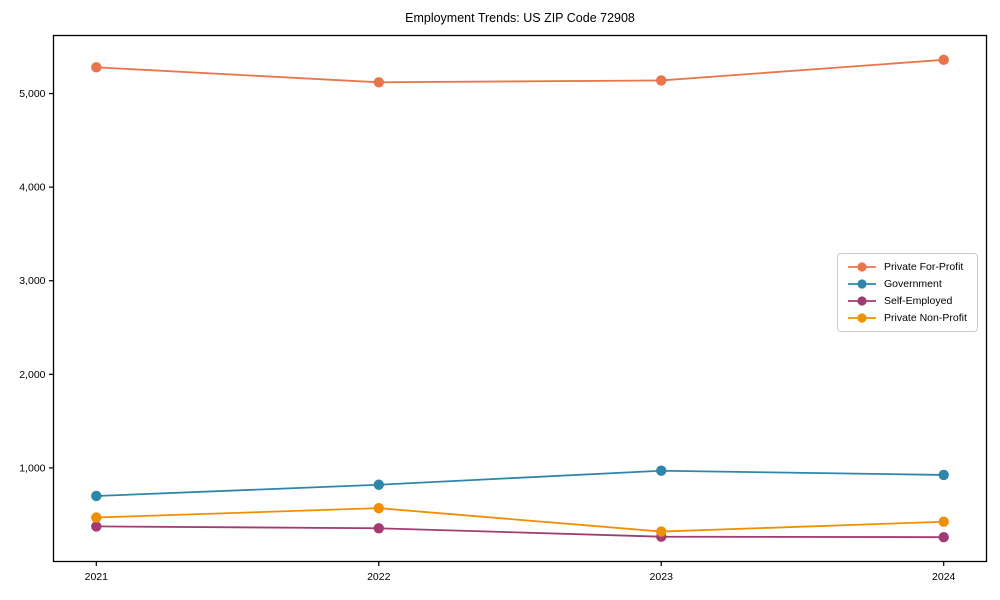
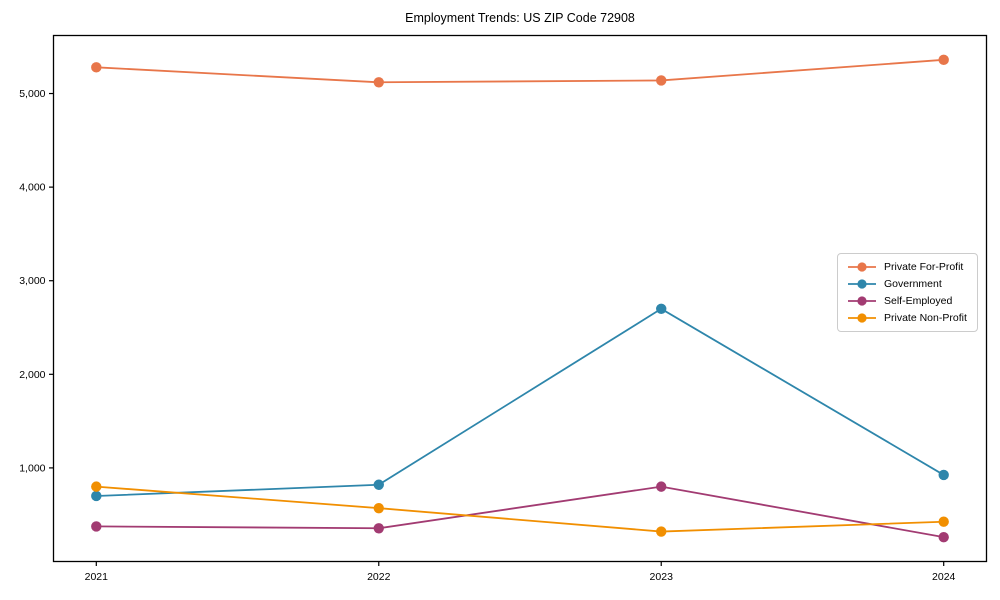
Private Non-Profit/2021: 500 -> 800
Government/2023: 1000 -> 2700
Self-Employed/2023: 300 -> 800
